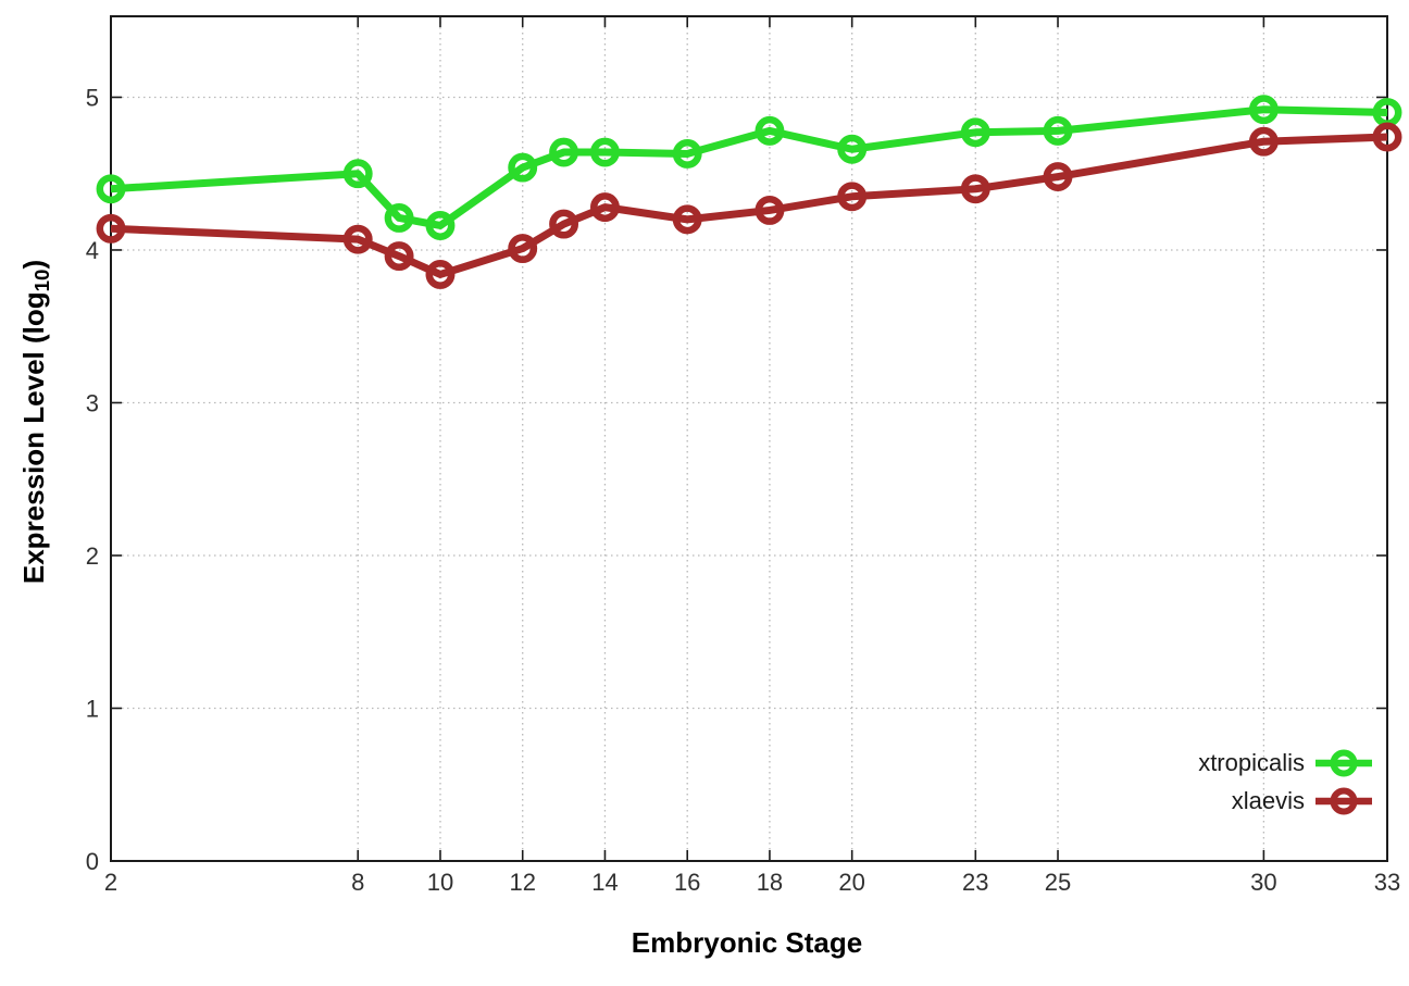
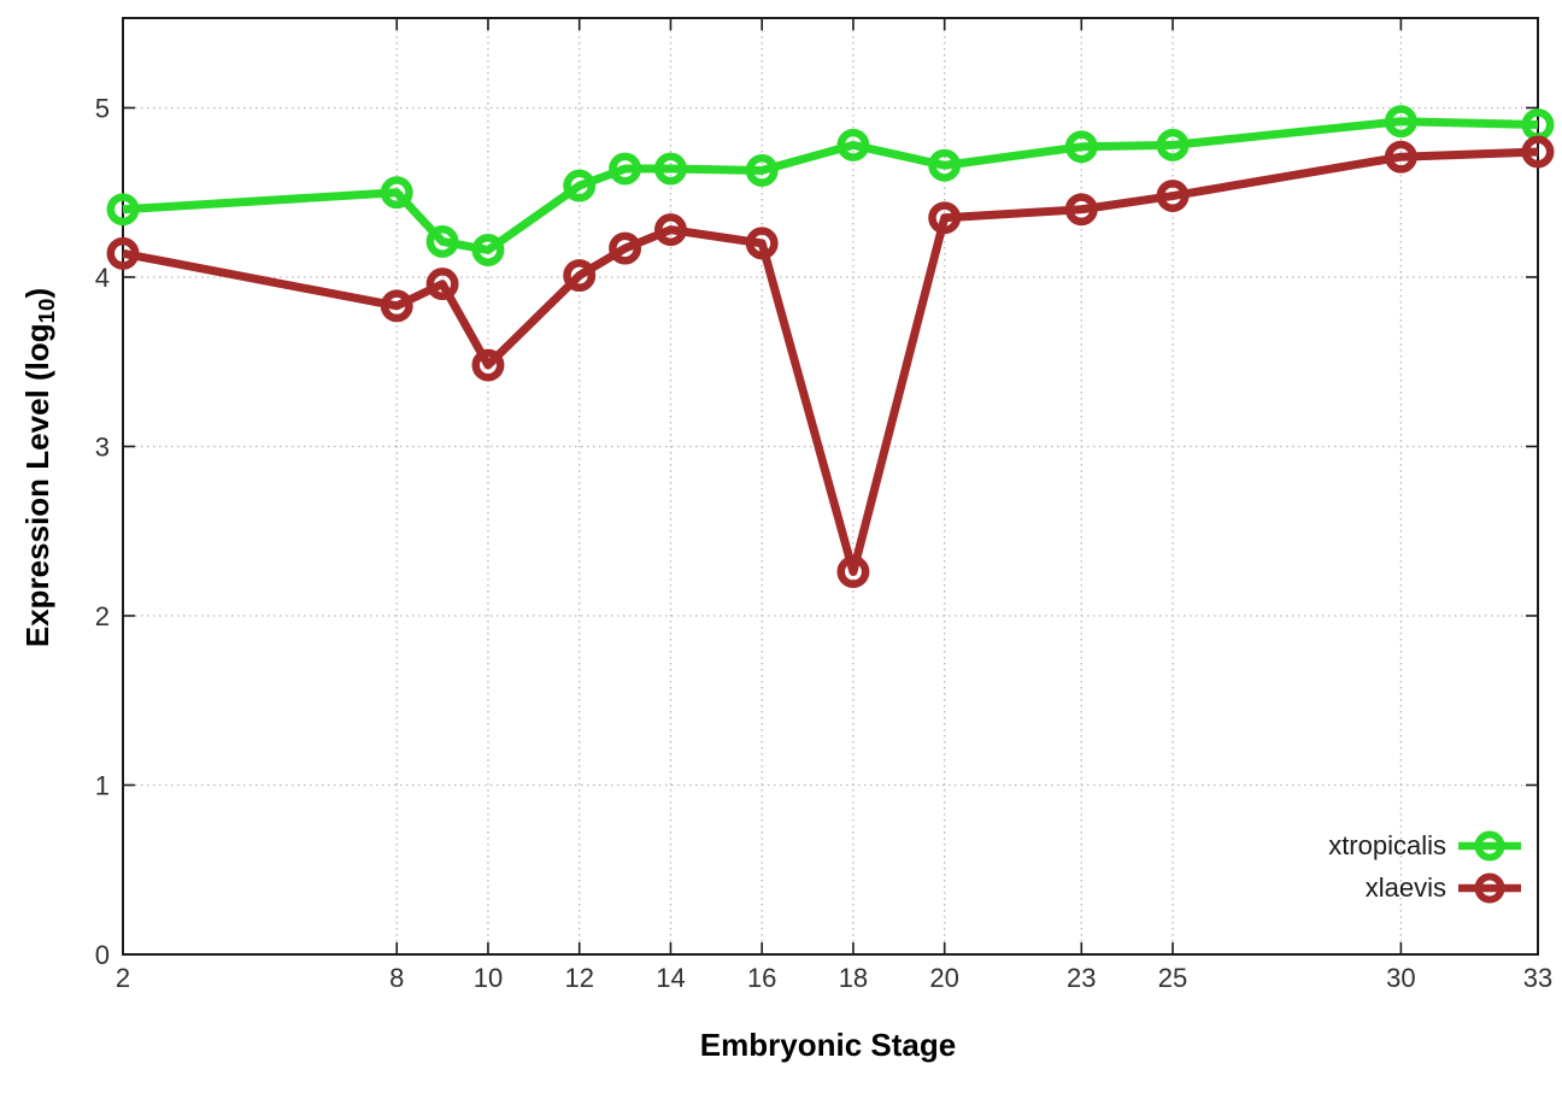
xlaevis/8: 4.07 -> 3.83
xlaevis/10: 3.84 -> 3.48
xlaevis/18: 4.26 -> 2.26
